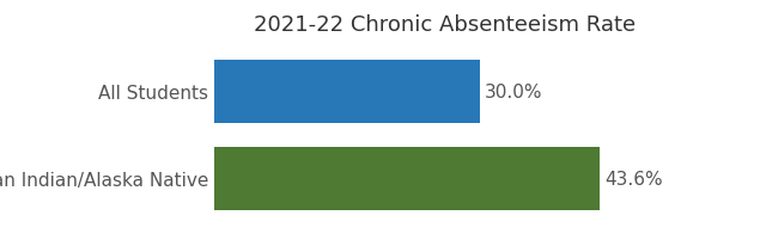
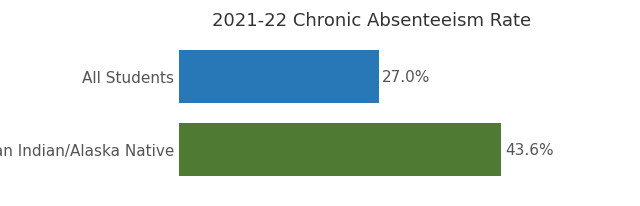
All Students: 30.0% -> 27.0%
